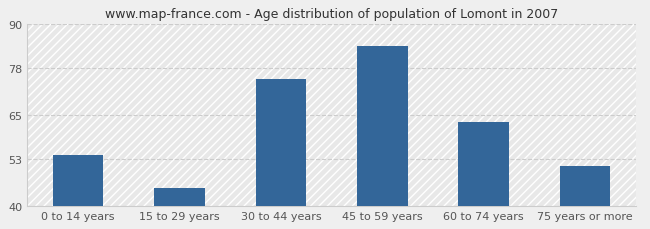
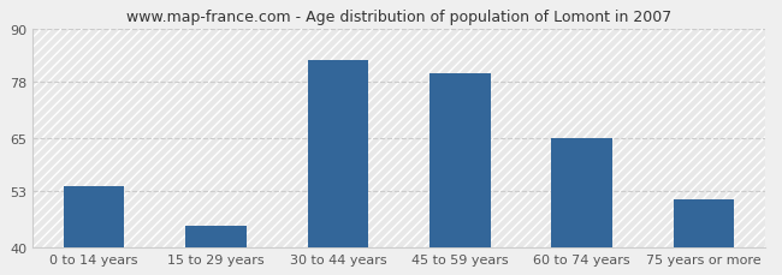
30 to 44 years: 75 -> 83
45 to 59 years: 84 -> 80
60 to 74 years: 63 -> 65
